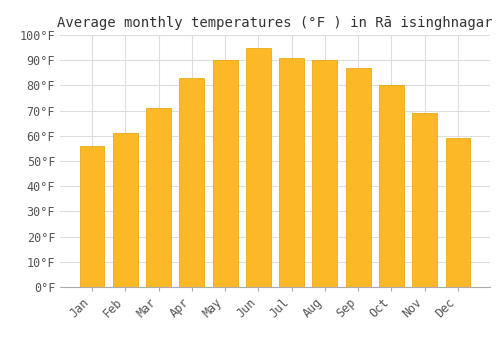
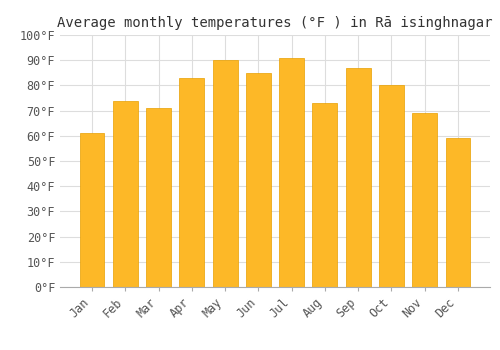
Jan: 56°F -> 61°F
Feb: 61°F -> 74°F
Jun: 95°F -> 85°F
Aug: 90°F -> 73°F
